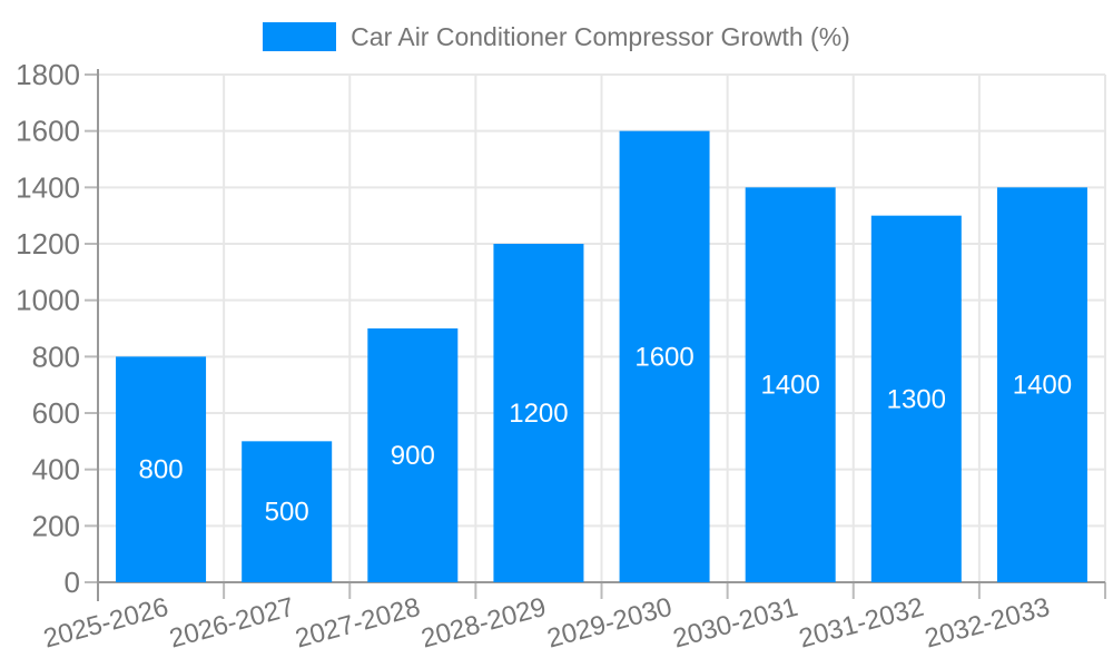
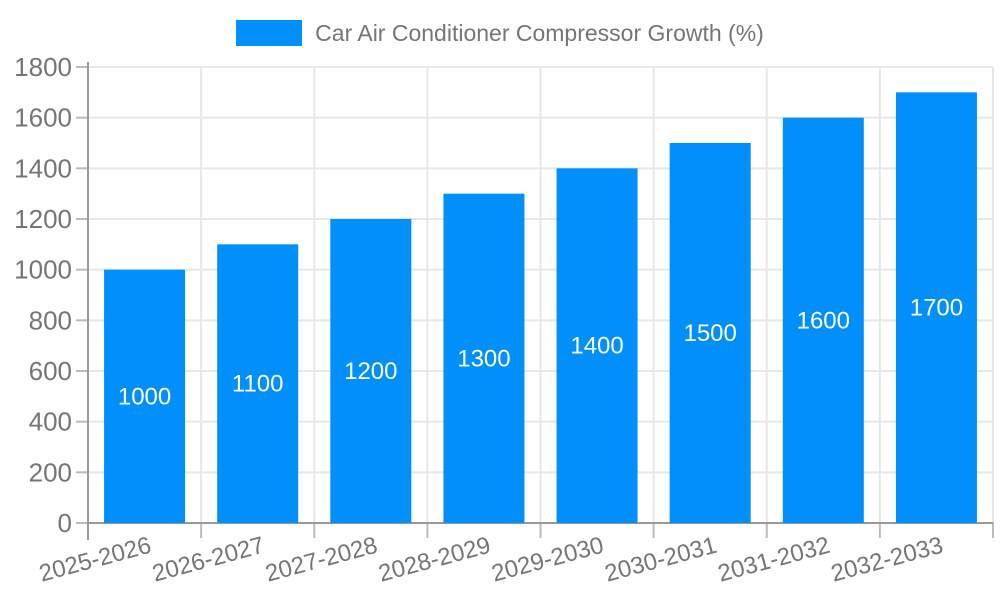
2025-2026: 800 -> 1000
2026-2027: 500 -> 1100
2027-2028: 900 -> 1200
2028-2029: 1200 -> 1300
2029-2030: 1600 -> 1400
2030-2031: 1400 -> 1500
2031-2032: 1300 -> 1600
2032-2033: 1400 -> 1700
